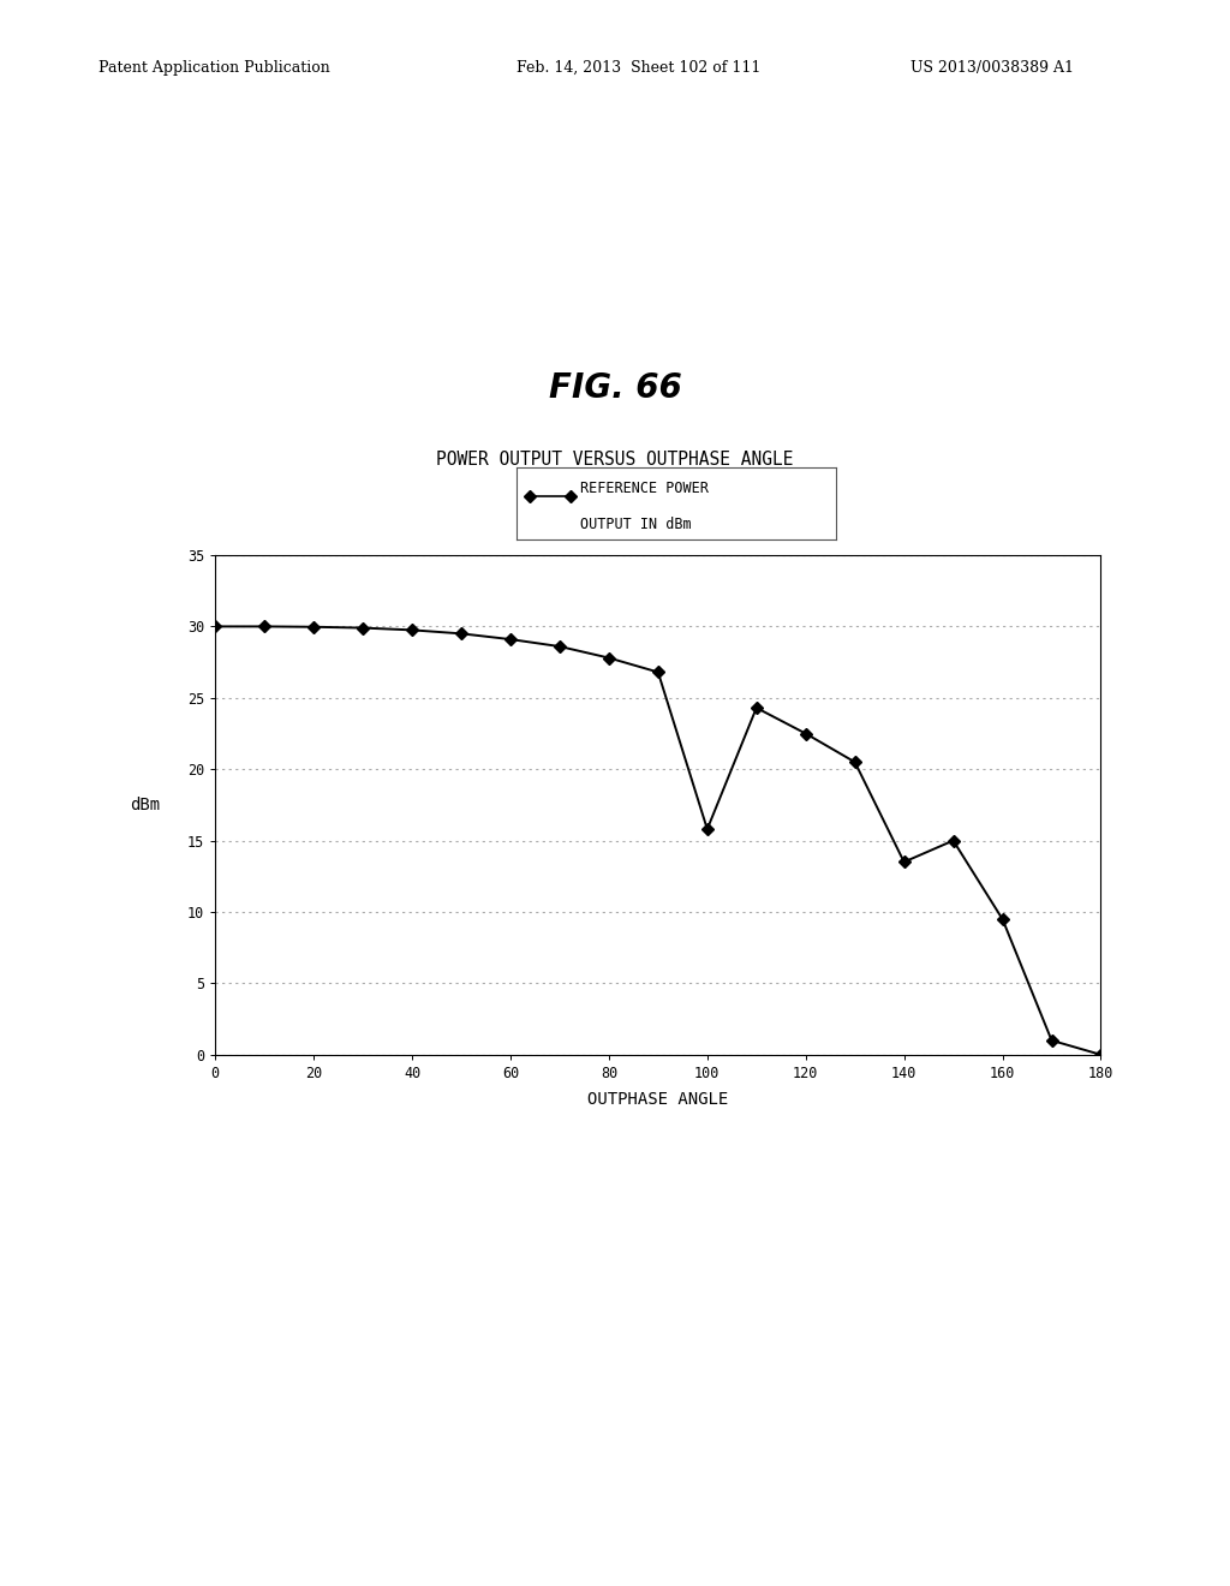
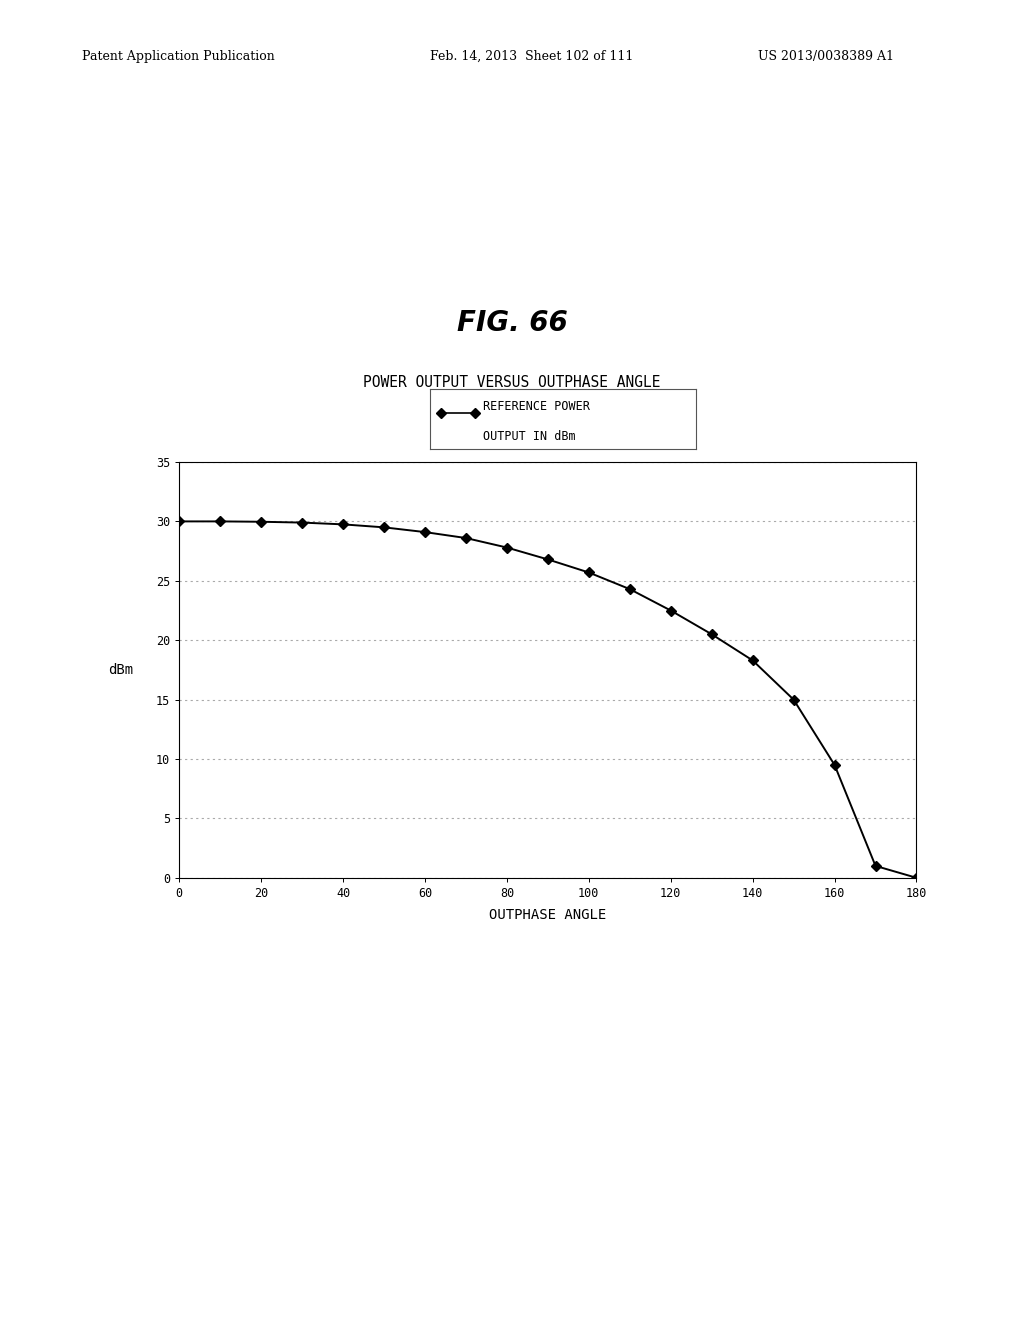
100: 15.8 -> 25.7
140: 13.5 -> 18.3
